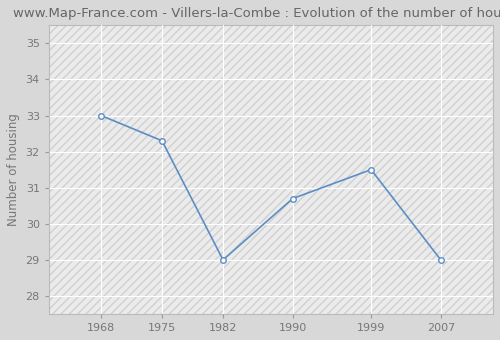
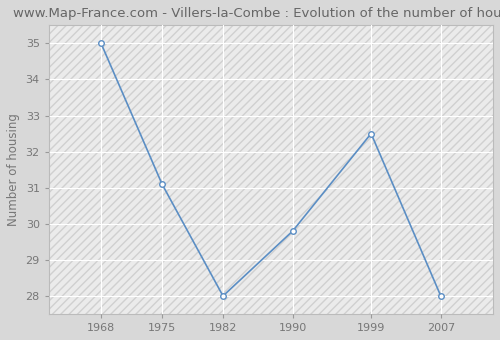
1968: 33.0 -> 35.0
1975: 32.3 -> 31.1
1982: 29.0 -> 28.0
1990: 30.7 -> 29.8
1999: 31.5 -> 32.5
2007: 29.0 -> 28.0
